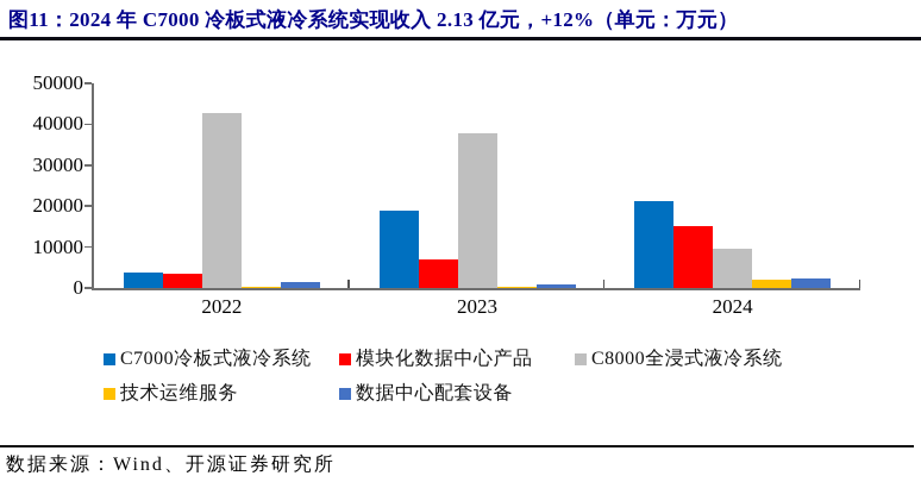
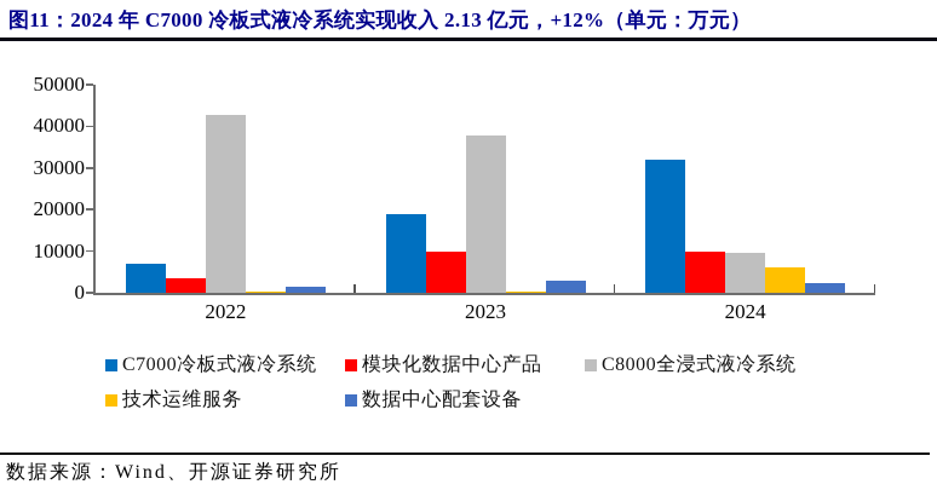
C7000冷板式液冷系统/2022: 4000 -> 7000
模块化数据中心产品/2023: 7000 -> 10000
数据中心配套设备/2023: 1000 -> 3000
C7000冷板式液冷系统/2024: 21000 -> 32000
模块化数据中心产品/2024: 15000 -> 10000
技术运维服务/2024: 2000 -> 6000
